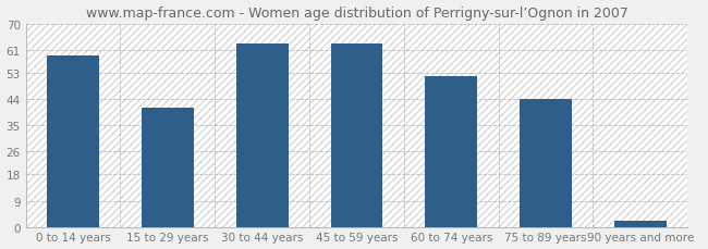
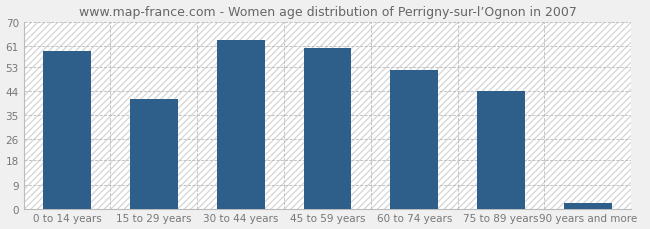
45 to 59 years: 63 -> 60
